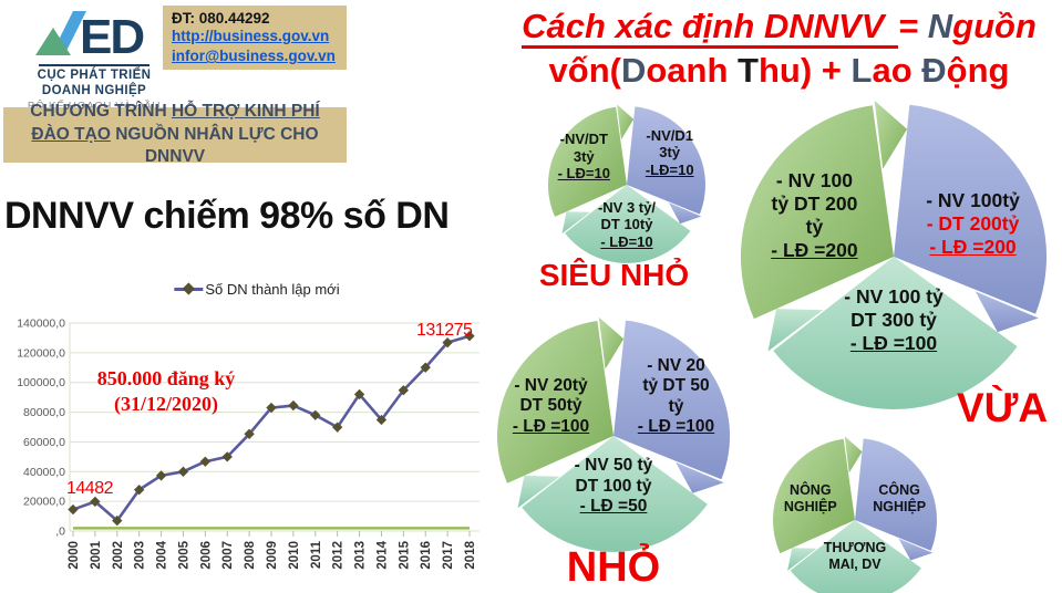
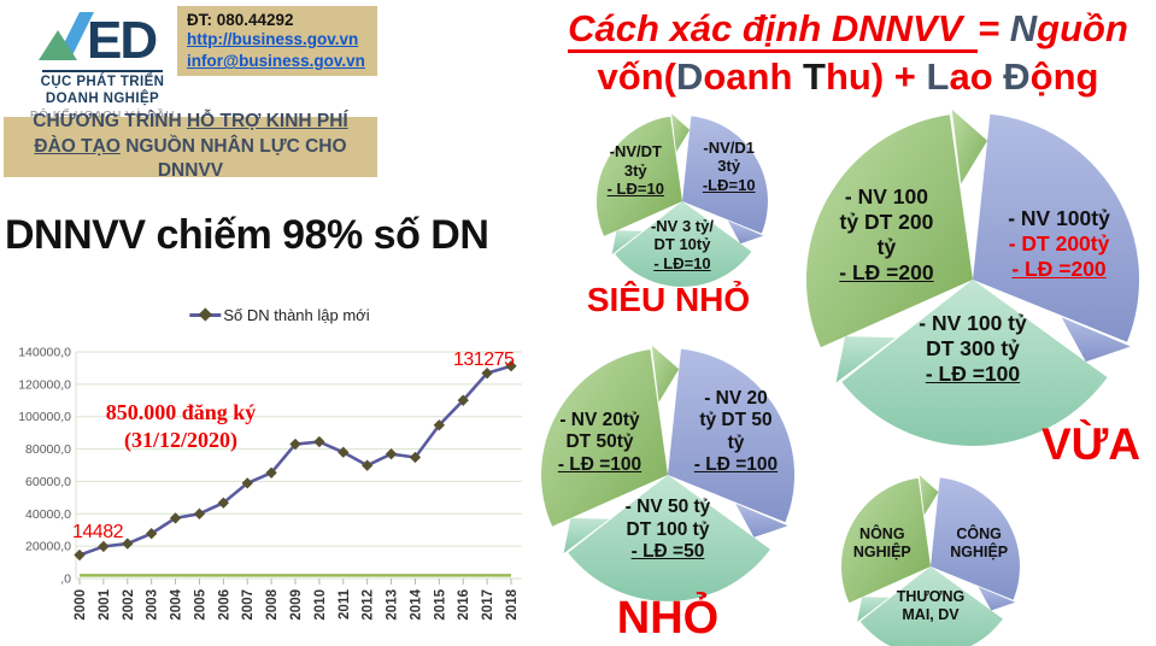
Số DN thành lập mới/2002: 7000 -> 22000
Số DN thành lập mới/2007: 50000 -> 59000
Số DN thành lập mới/2013: 92000 -> 77000
